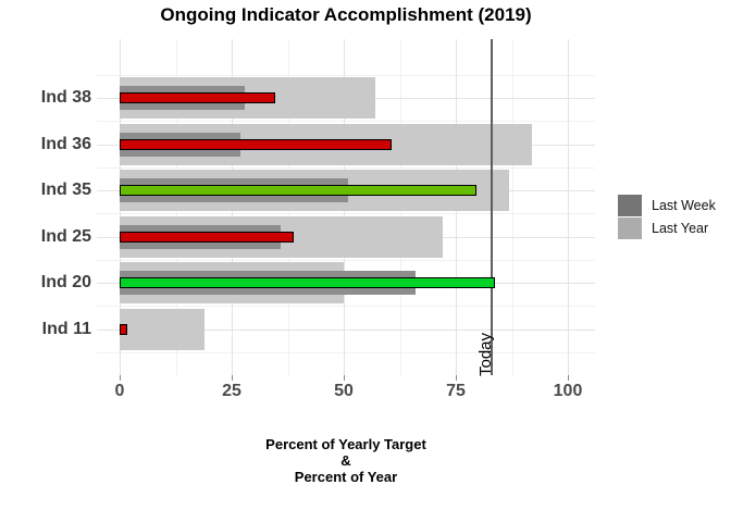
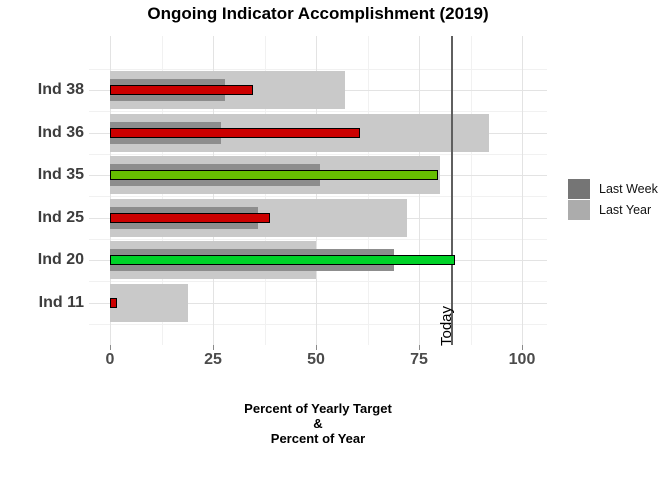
Last Year/Ind 35: 87 -> 80
Last Week/Ind 20: 66 -> 69
